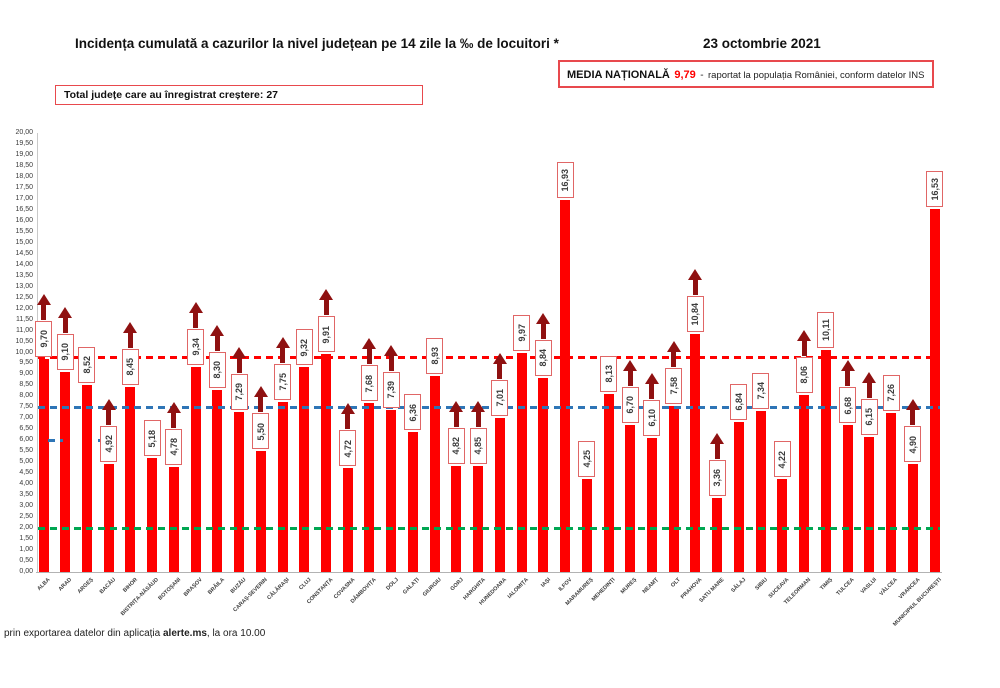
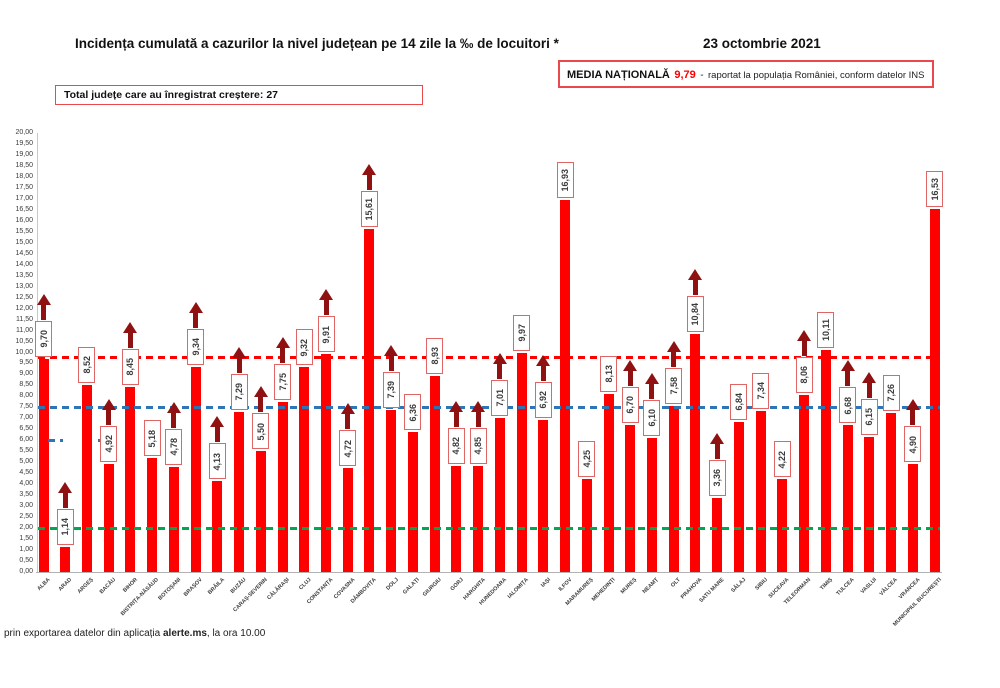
ARAD: 9,10 -> 1,14
BRĂILA: 8,30 -> 4,13
DÂMBOVIȚA: 7,68 -> 15,61
IAȘI: 8,84 -> 6,92
